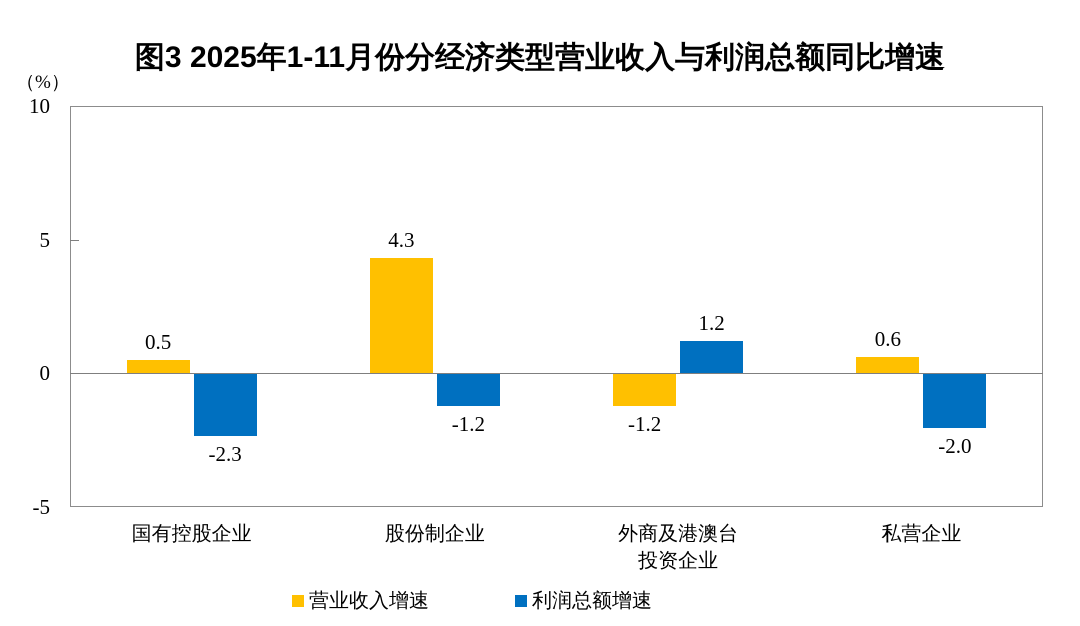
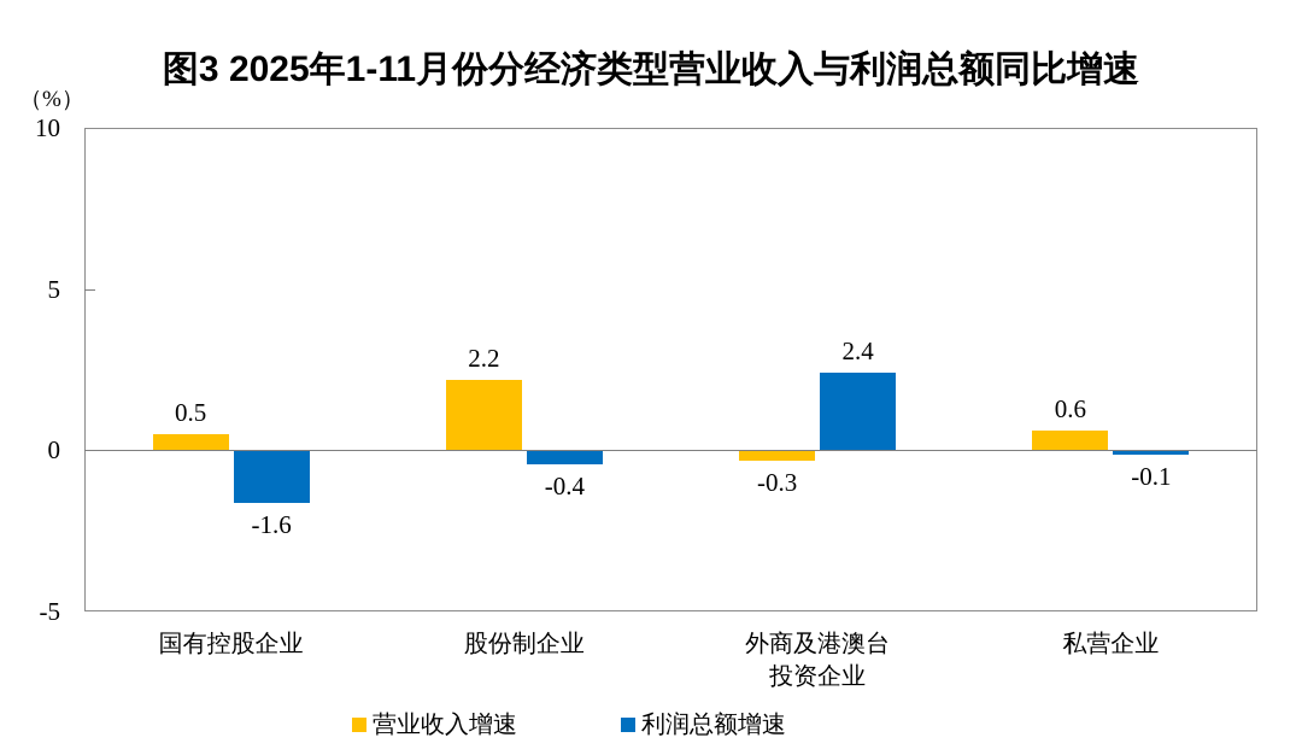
利润总额增速/国有控股企业: -2.3 -> -1.6
营业收入增速/股份制企业: 4.3 -> 2.2
利润总额增速/股份制企业: -1.2 -> -0.4
营业收入增速/外商及港澳台 投资企业: -1.2 -> -0.3
利润总额增速/外商及港澳台 投资企业: 1.2 -> 2.4
利润总额增速/私营企业: -2.0 -> -0.1
